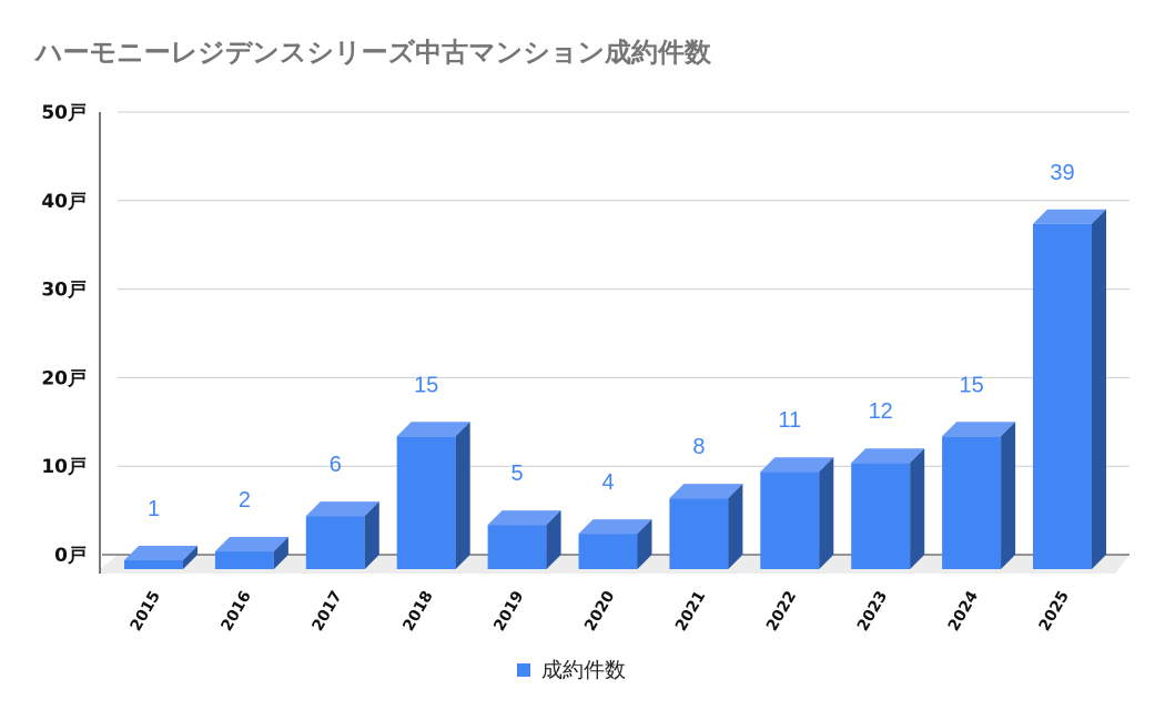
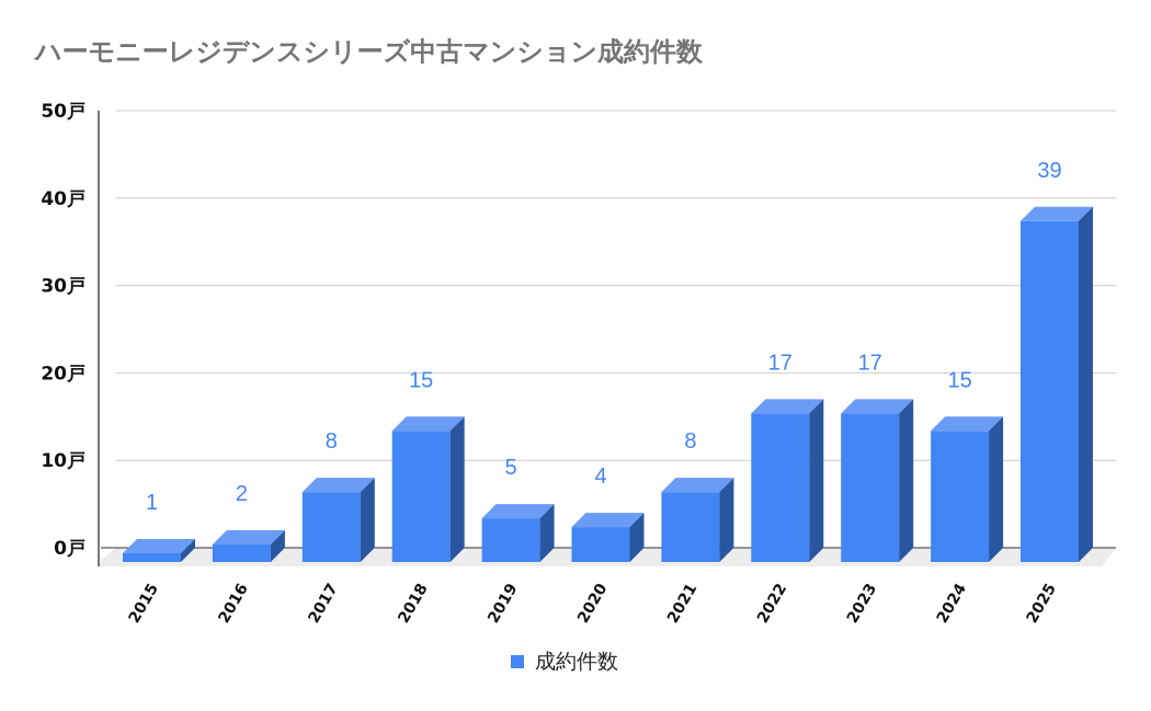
2017: 6 -> 8
2022: 11 -> 17
2023: 12 -> 17
